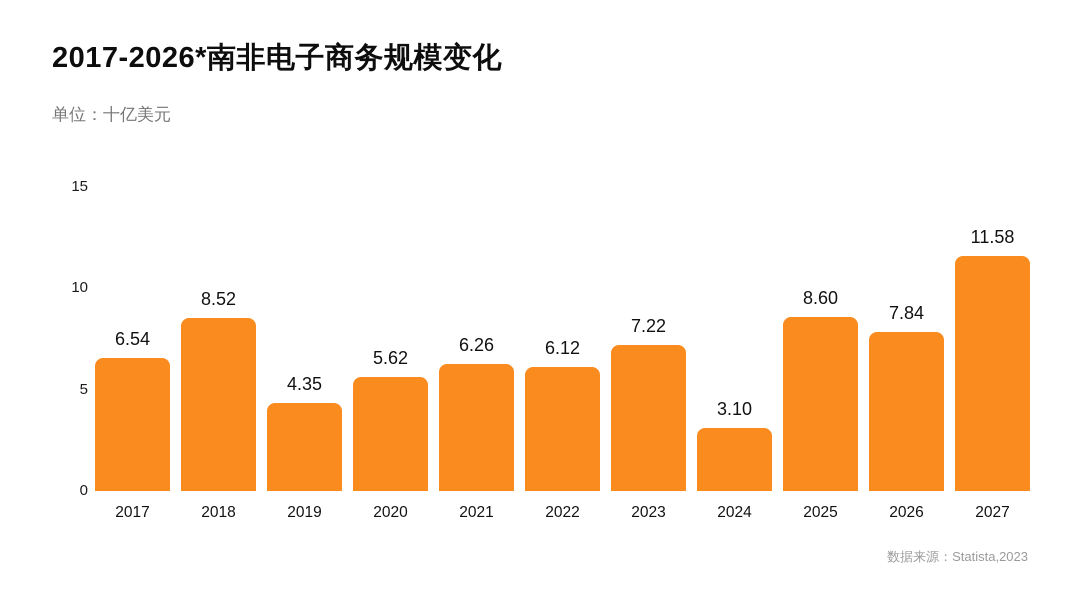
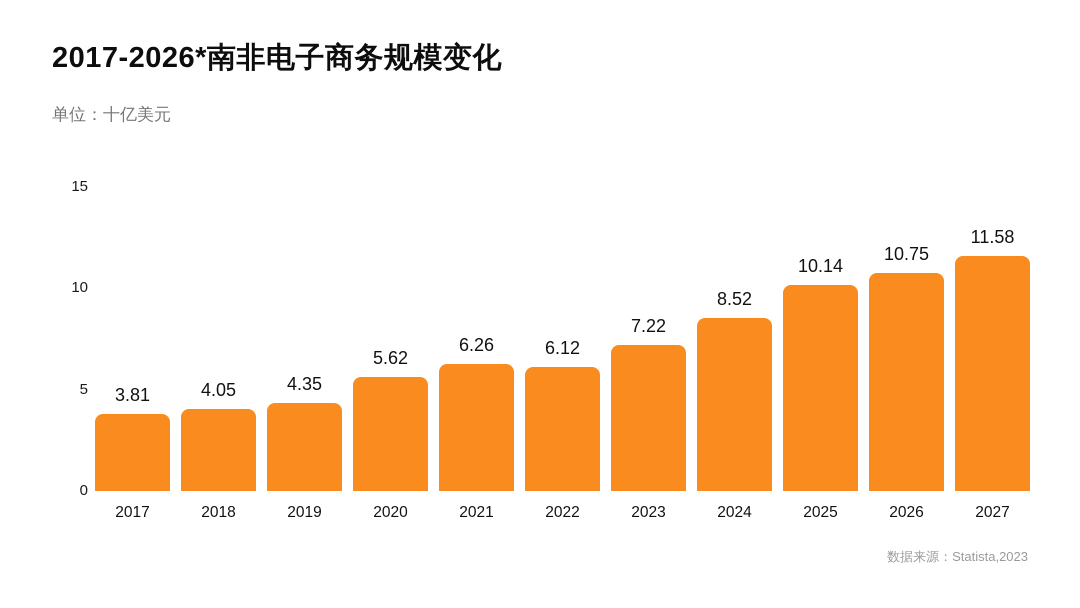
2017: 6.54 -> 3.81
2018: 8.52 -> 4.05
2024: 3.10 -> 8.52
2025: 8.60 -> 10.14
2026: 7.84 -> 10.75
